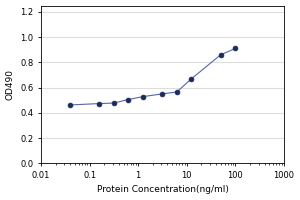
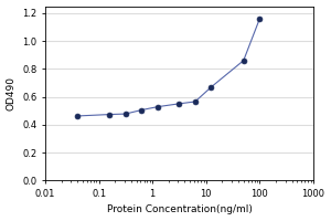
100: 0.91 -> 1.16
